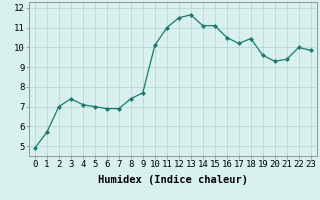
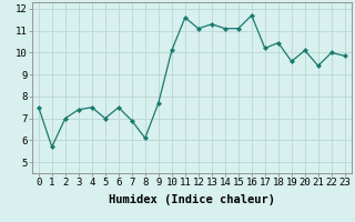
0: 4.9 -> 7.5
4: 7.1 -> 7.5
6: 6.9 -> 7.5
8: 7.4 -> 6.1
11: 11.0 -> 11.6
12: 11.5 -> 11.1
13: 11.7 -> 11.3
16: 10.5 -> 11.7
20: 9.3 -> 10.1
